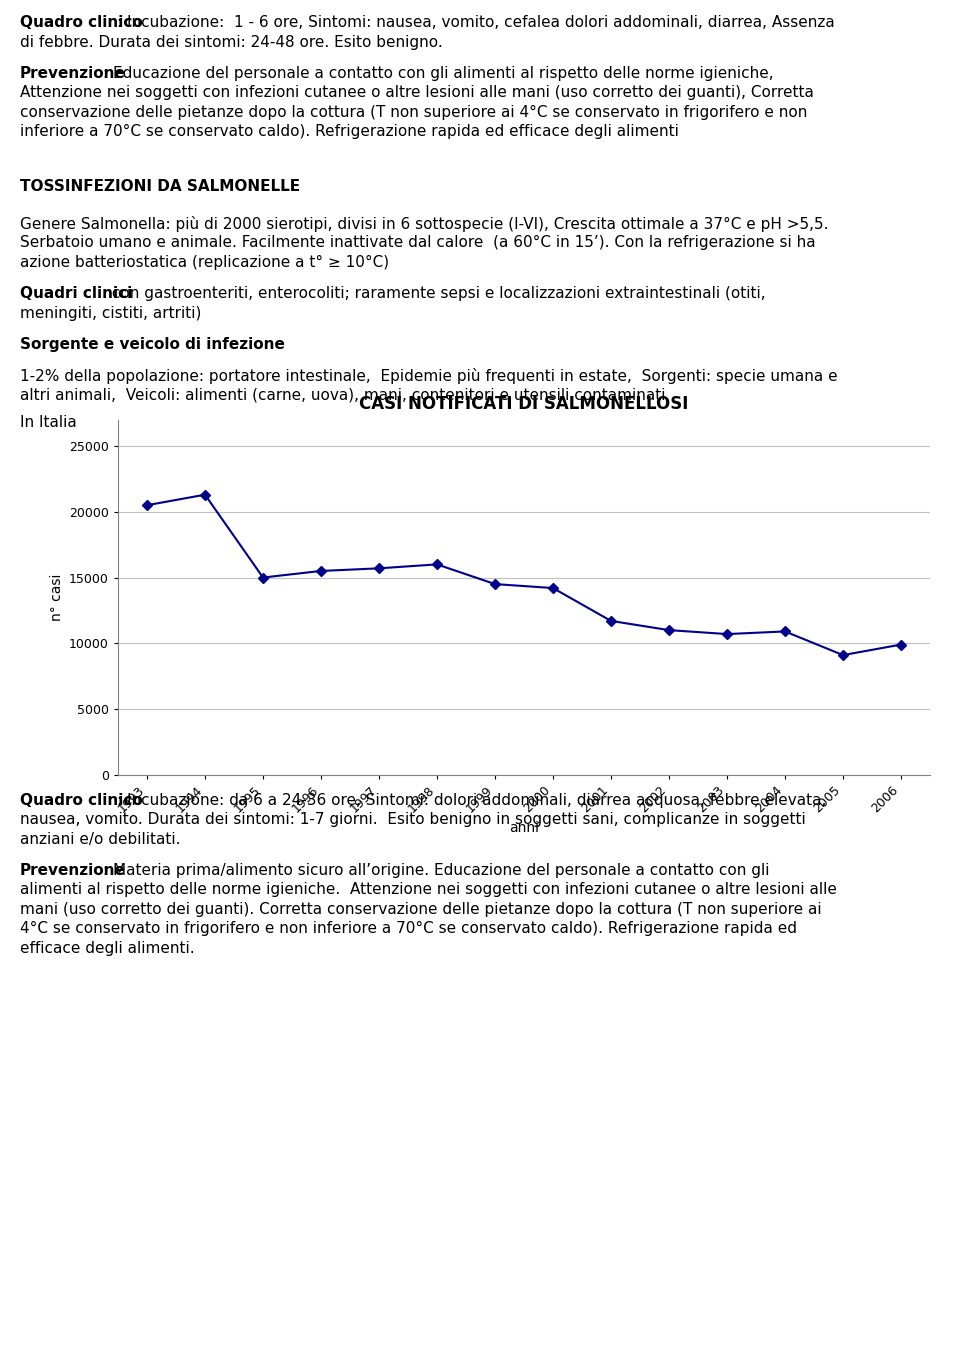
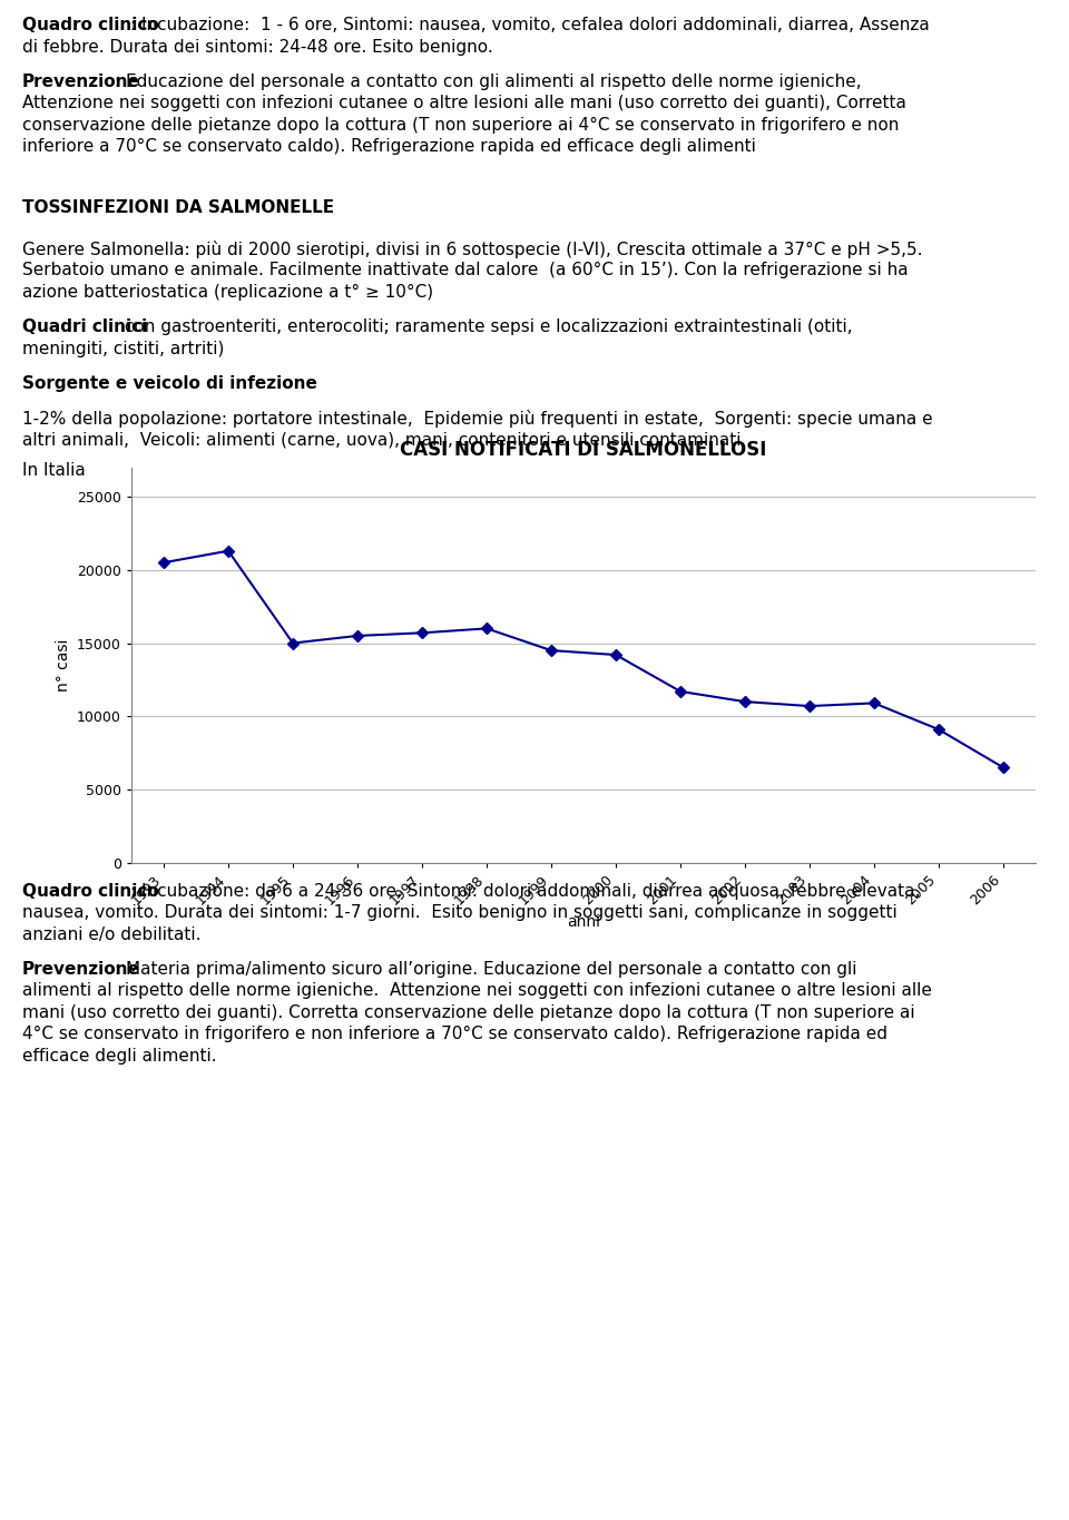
2006: 9900 -> 6500
